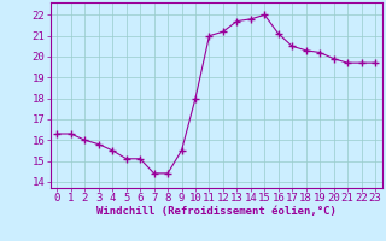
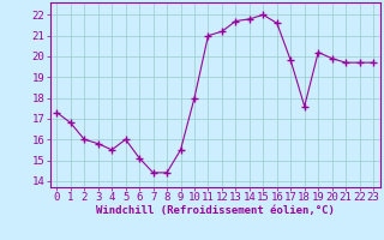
0: 16.3 -> 17.3
1: 16.3 -> 16.8
5: 15.1 -> 16.0
16: 21.1 -> 21.6
17: 20.5 -> 19.8
18: 20.3 -> 17.6
